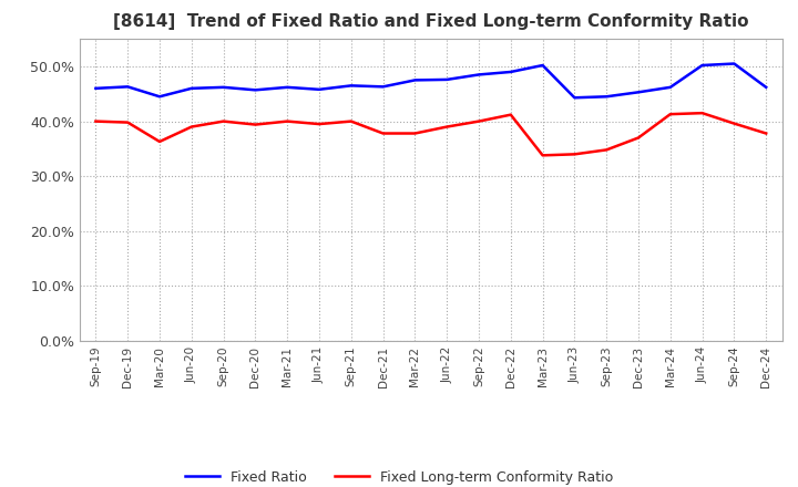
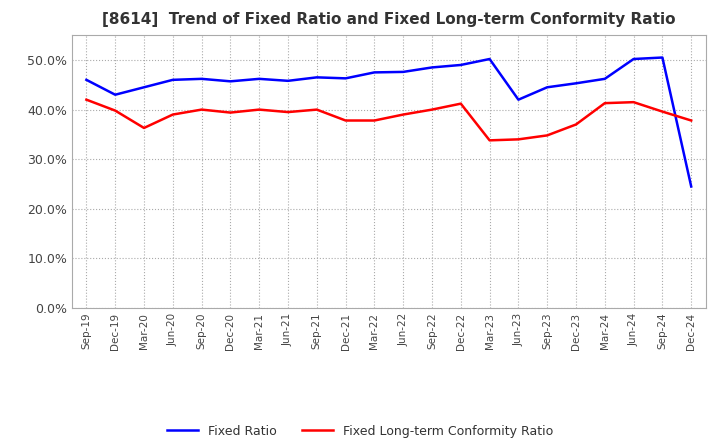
Fixed Long-term Conformity Ratio/Sep-19: 40.0% -> 42.0%
Fixed Ratio/Dec-19: 46.3% -> 43.0%
Fixed Ratio/Jun-23: 44.3% -> 42.0%
Fixed Ratio/Dec-24: 46.2% -> 24.5%
